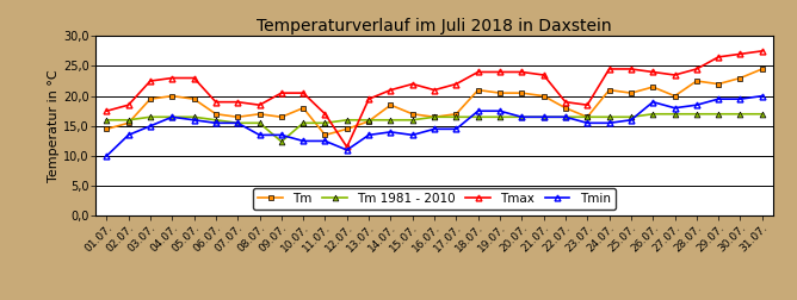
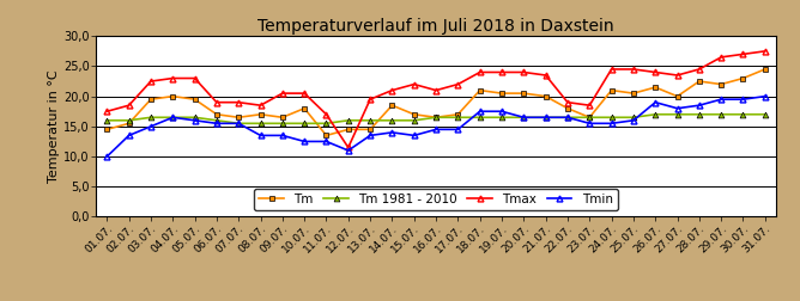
Tm 1981 - 2010/09.07.: 12,4 -> 15,5
Tm/13.07.: 15,8 -> 14,5
